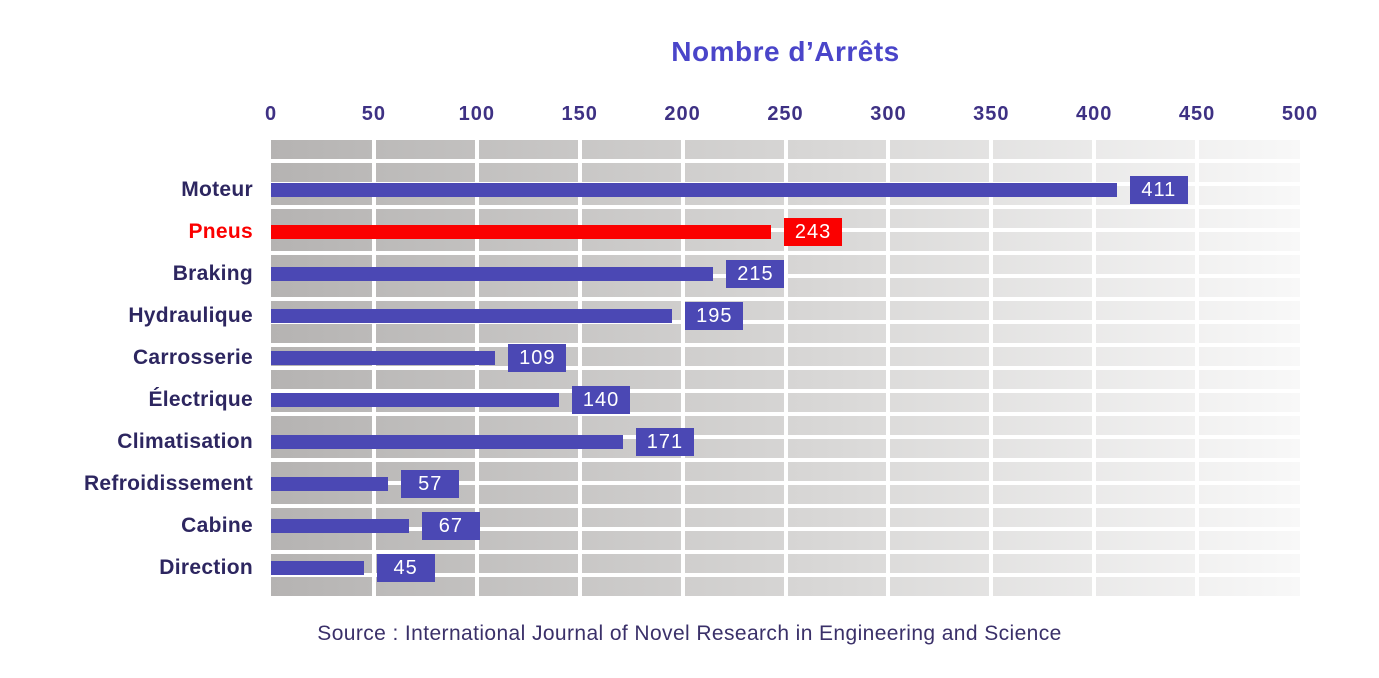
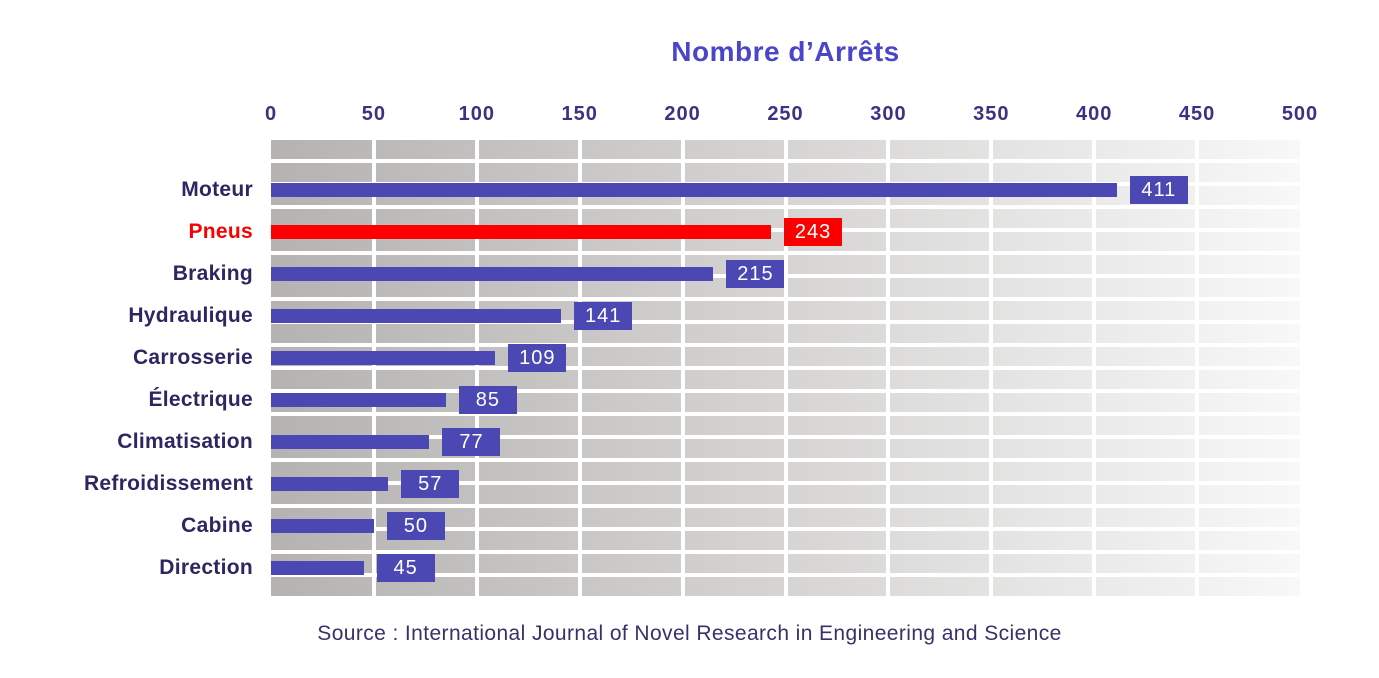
Hydraulique: 195 -> 141
Électrique: 140 -> 85
Climatisation: 171 -> 77
Cabine: 67 -> 50
